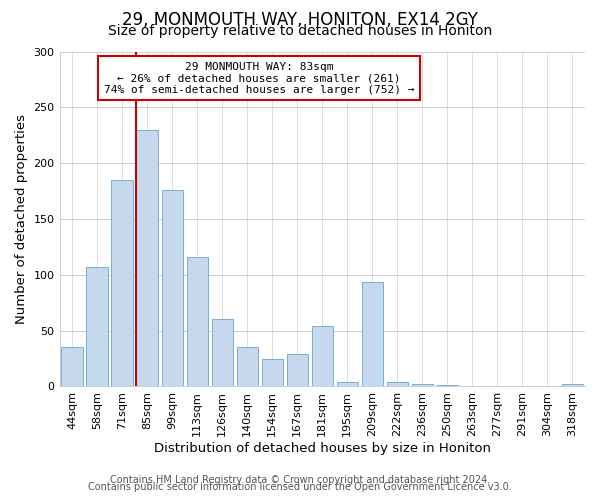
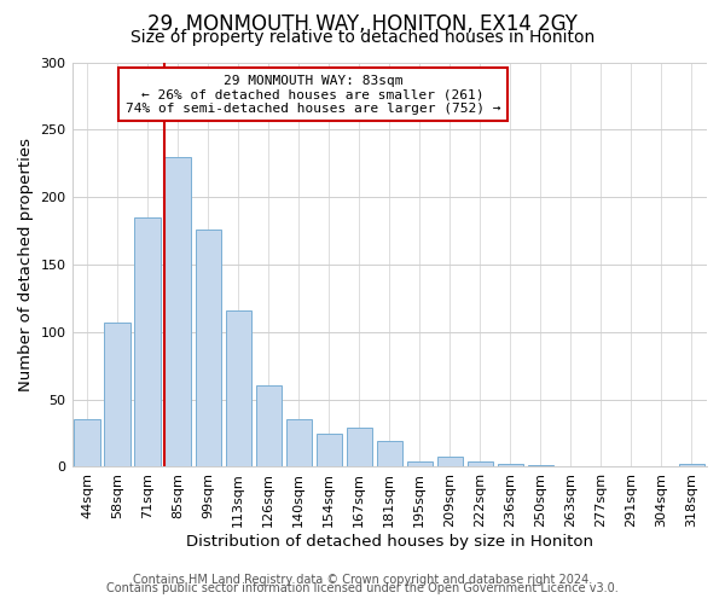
181sqm: 54 -> 19
209sqm: 94 -> 8
